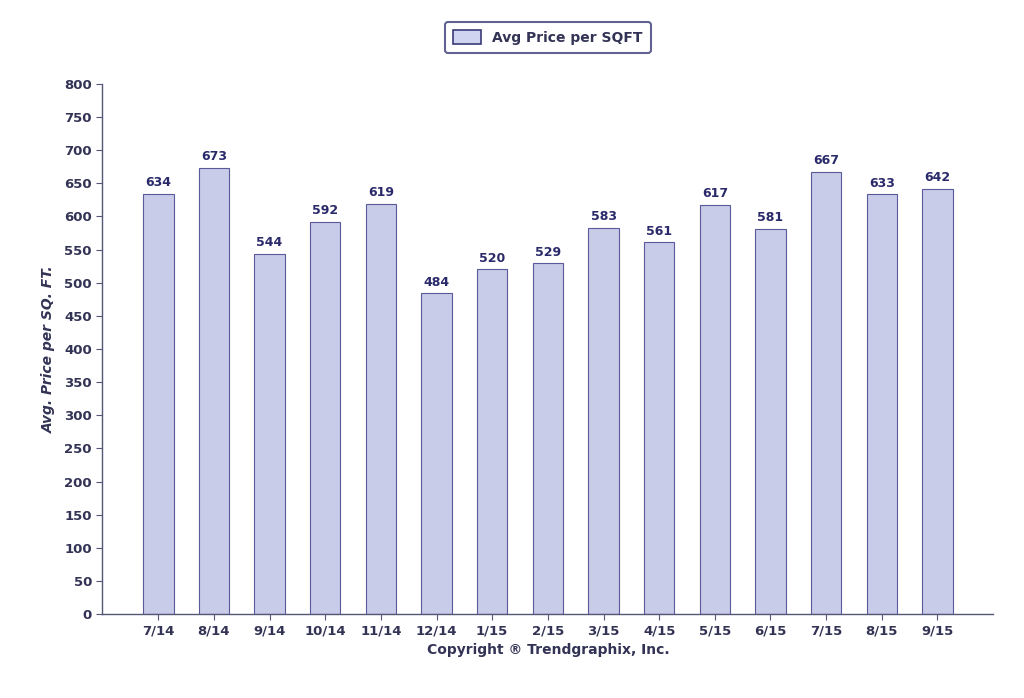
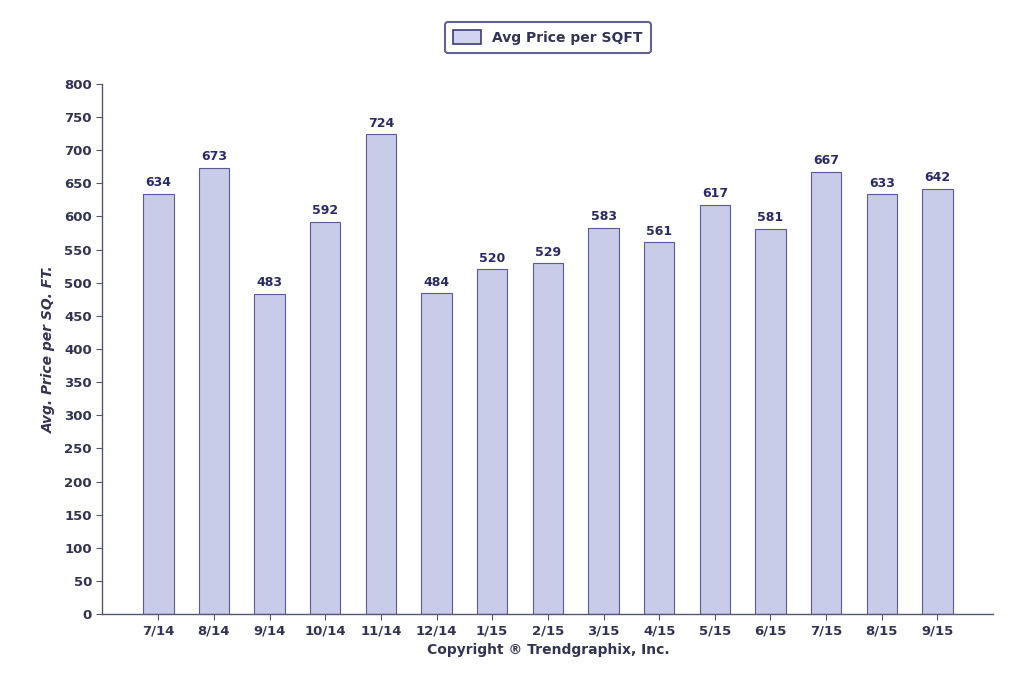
9/14: 544 -> 483
11/14: 619 -> 724
